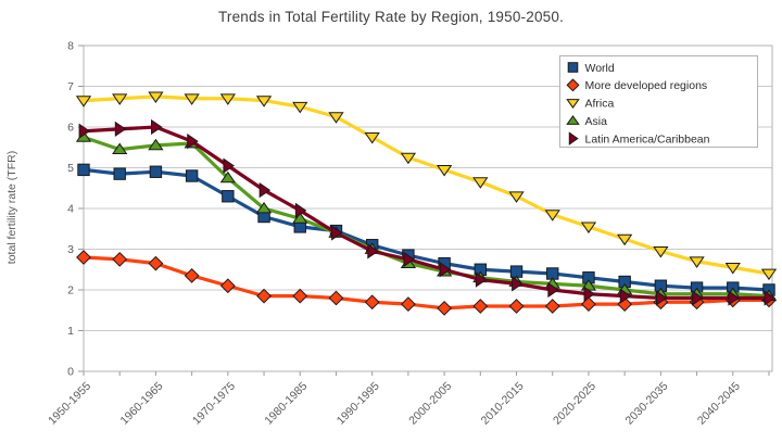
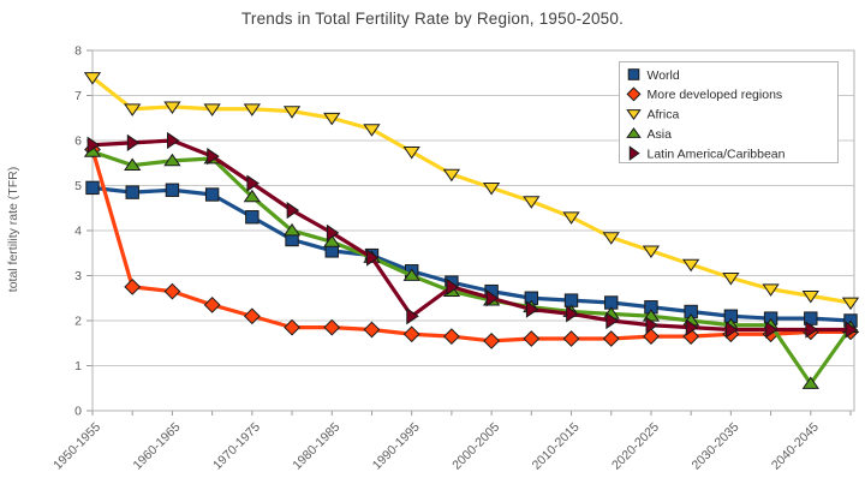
More developed regions/1950-1955: 2.8 -> 5.8
Africa/1950-1955: 6.7 -> 7.4
Latin America/Caribbean/1990-1995: 3.0 -> 2.1
Asia/2040-2045: 1.9 -> 0.6
